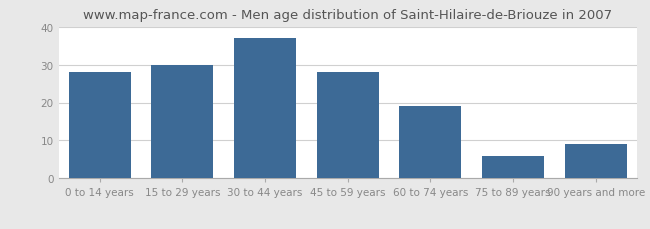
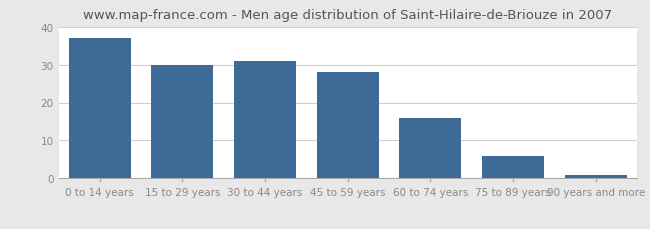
0 to 14 years: 28 -> 37
30 to 44 years: 37 -> 31
60 to 74 years: 19 -> 16
90 years and more: 9 -> 1
